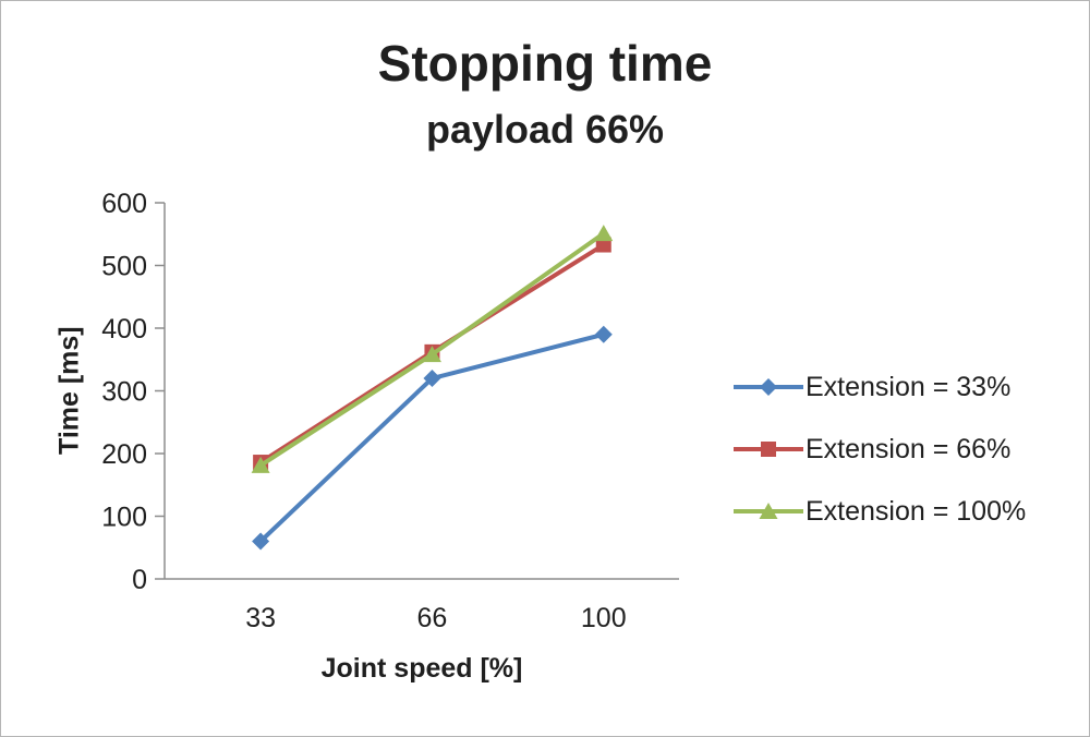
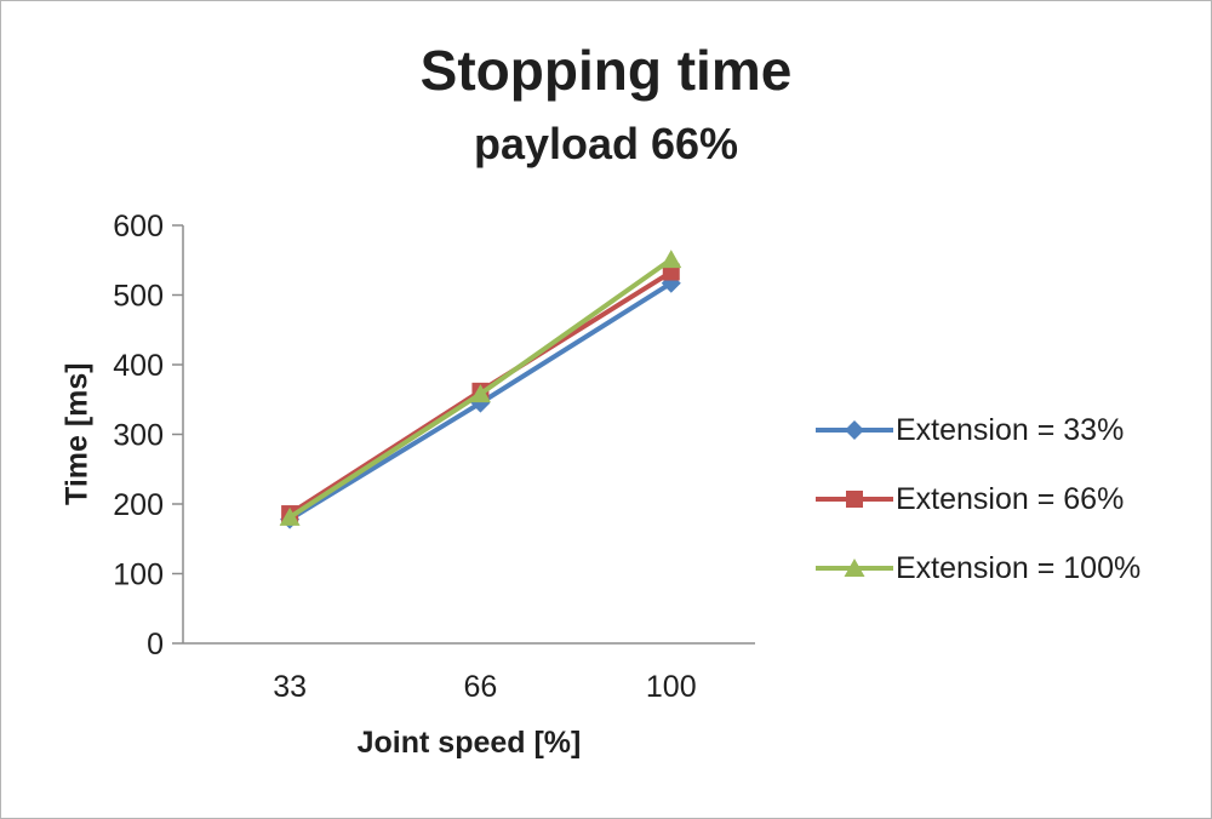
Extension = 33%/33: 60 -> 180
Extension = 33%/66: 320 -> 340
Extension = 33%/100: 390 -> 520
